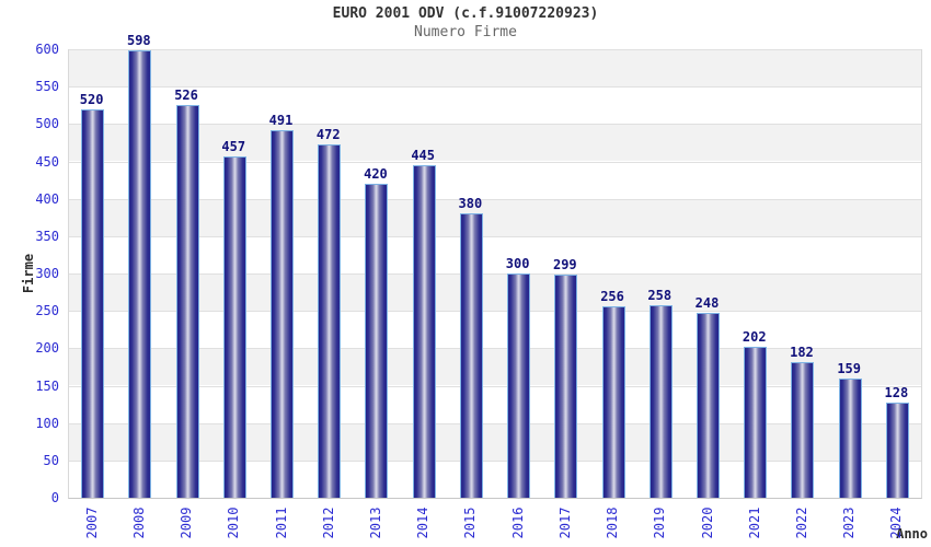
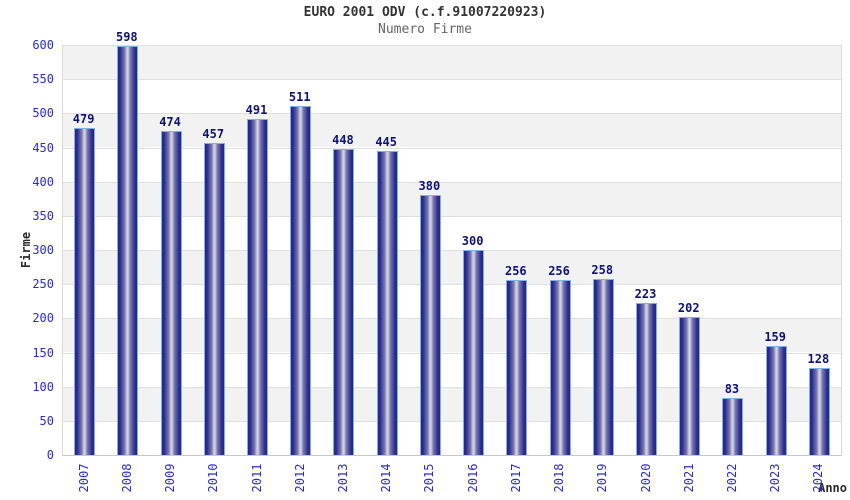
2007: 520 -> 479
2009: 526 -> 474
2012: 472 -> 511
2013: 420 -> 448
2017: 299 -> 256
2020: 248 -> 223
2022: 182 -> 83
